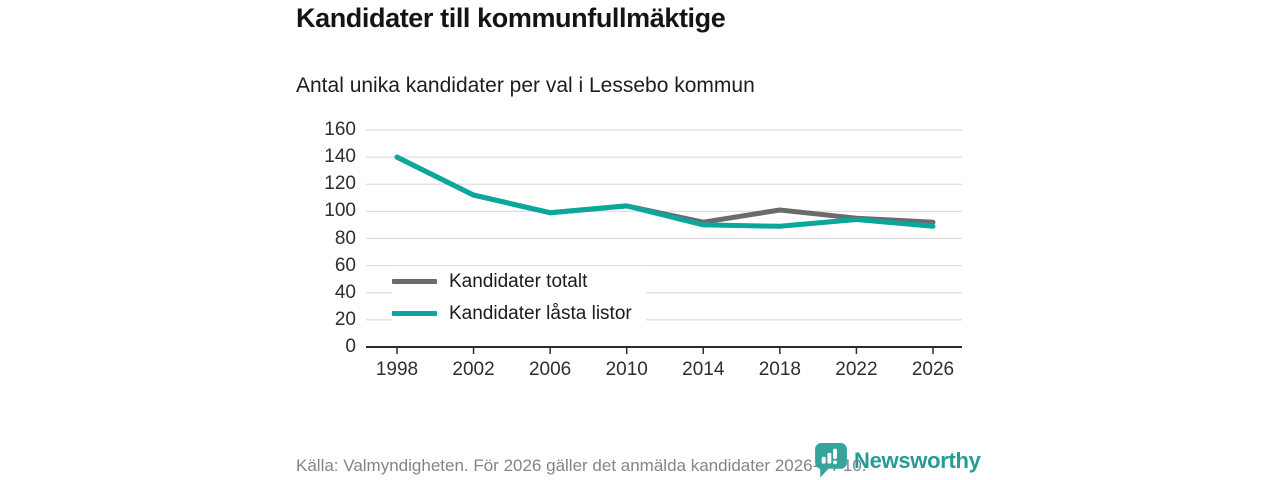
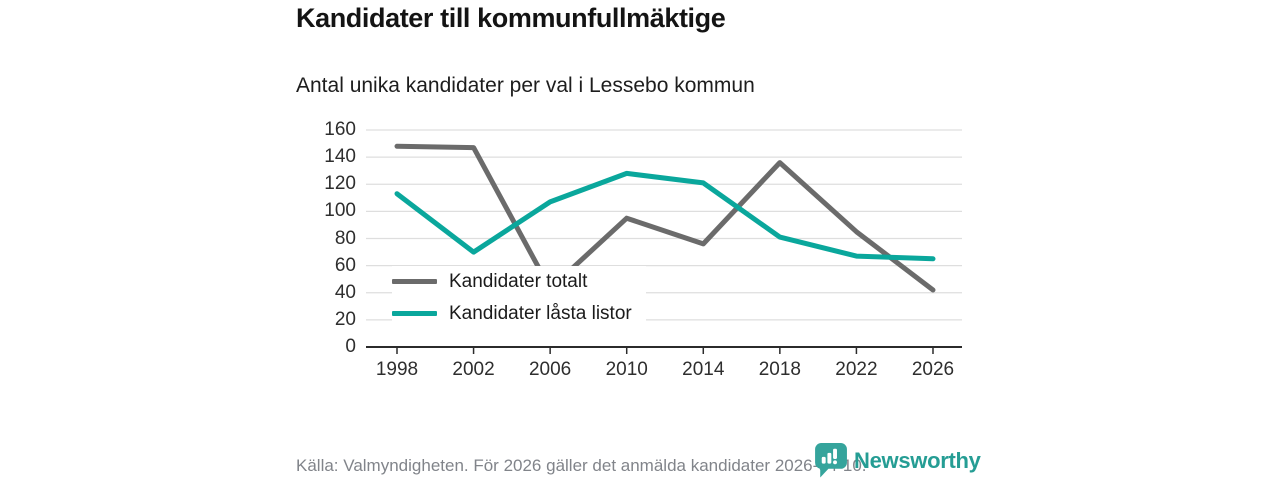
Kandidater totalt/1998: 140 -> 148
Kandidater låsta listor/1998: 140 -> 113
Kandidater totalt/2002: 112 -> 147
Kandidater låsta listor/2002: 112 -> 70
Kandidater totalt/2006: 99 -> 43
Kandidater låsta listor/2006: 99 -> 107
Kandidater totalt/2010: 104 -> 95
Kandidater låsta listor/2010: 104 -> 128
Kandidater totalt/2014: 92 -> 76
Kandidater låsta listor/2014: 90 -> 121
Kandidater totalt/2018: 101 -> 136
Kandidater låsta listor/2018: 89 -> 81
Kandidater totalt/2022: 95 -> 85
Kandidater låsta listor/2022: 94 -> 67
Kandidater totalt/2026: 92 -> 42
Kandidater låsta listor/2026: 89 -> 65
